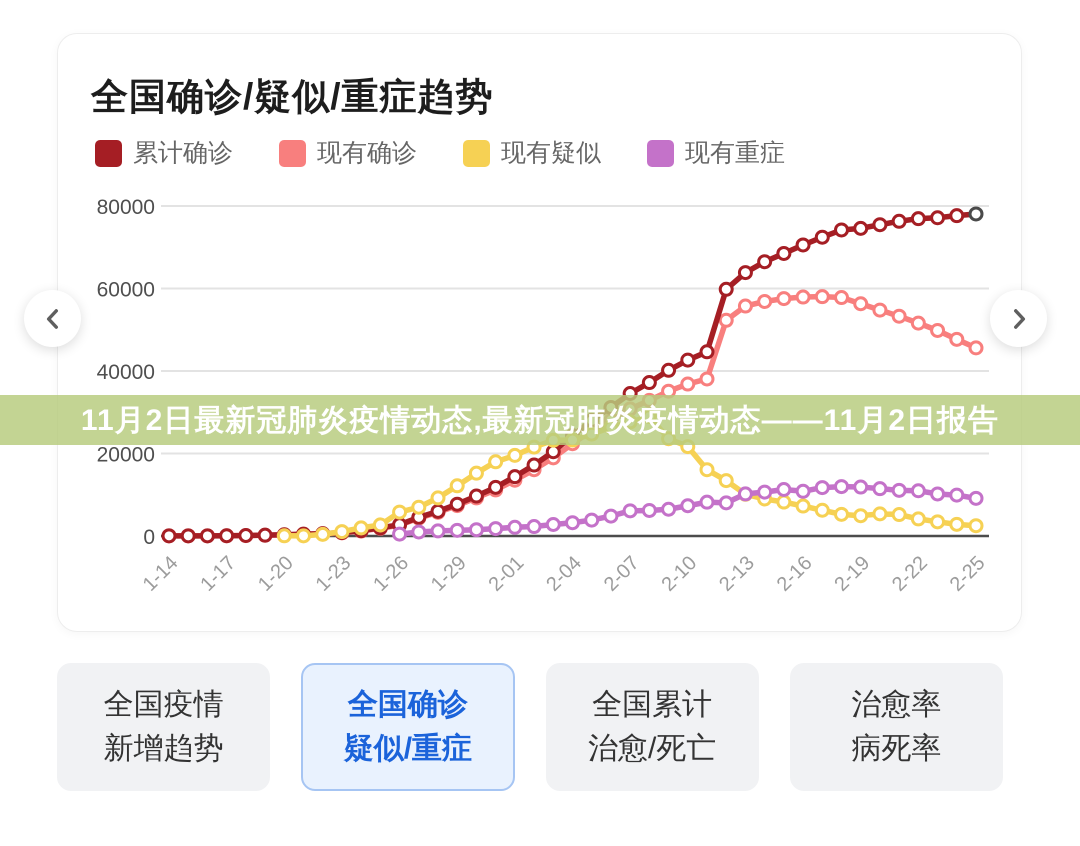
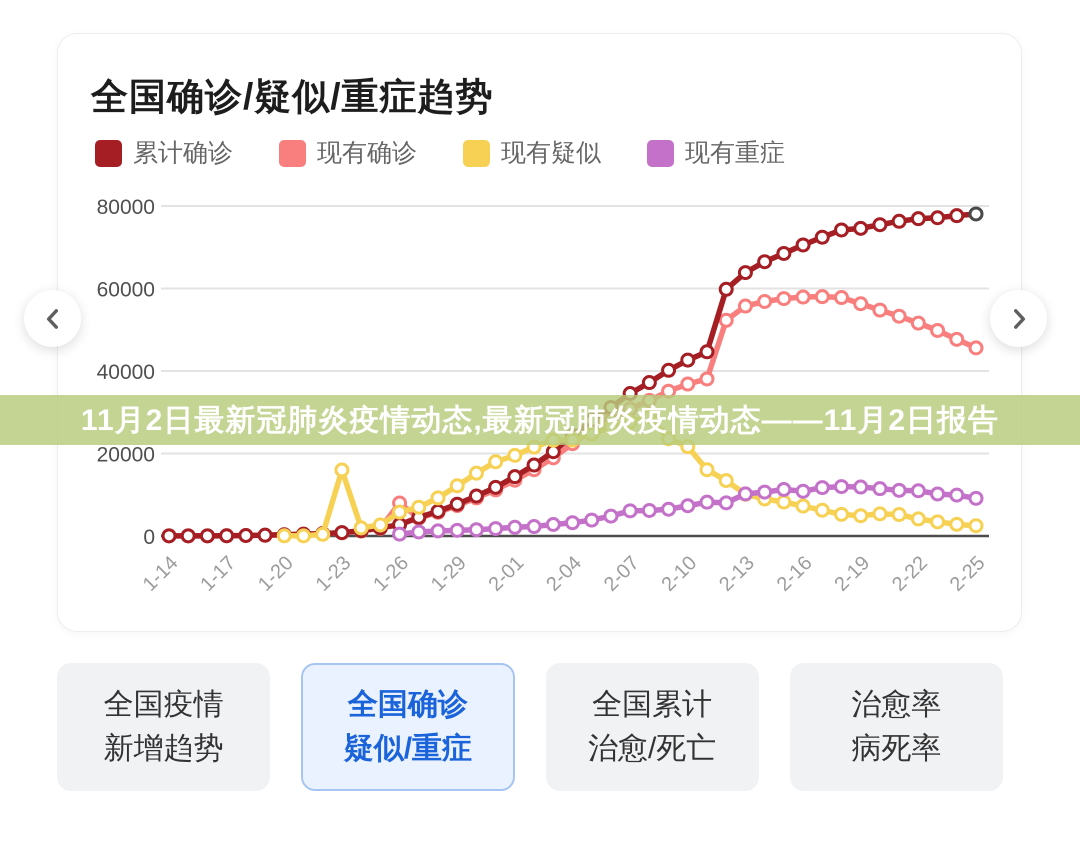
现有疑似/1-23: 1000 -> 16000
现有确诊/1-26: 3000 -> 8000
